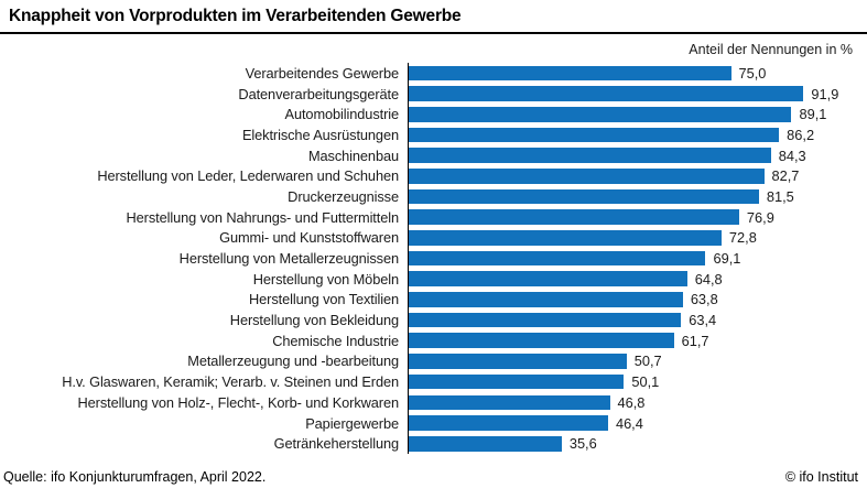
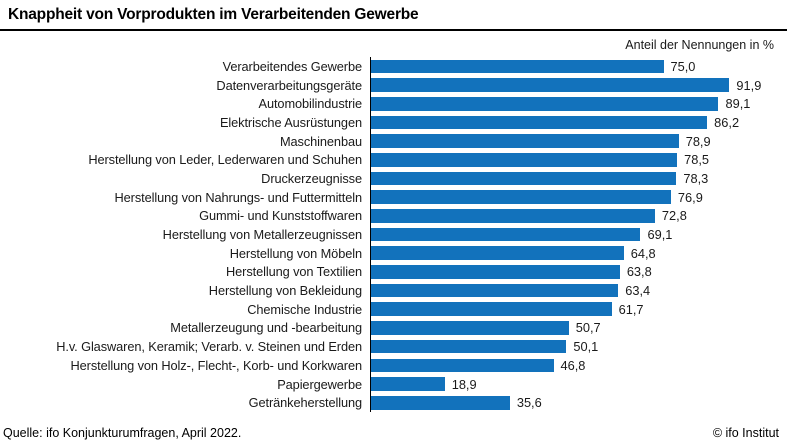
Maschinenbau: 84,3 -> 78,9
Herstellung von Leder, Lederwaren und Schuhen: 82,7 -> 78,5
Druckerzeugnisse: 81,5 -> 78,3
Papiergewerbe: 46,4 -> 18,9
